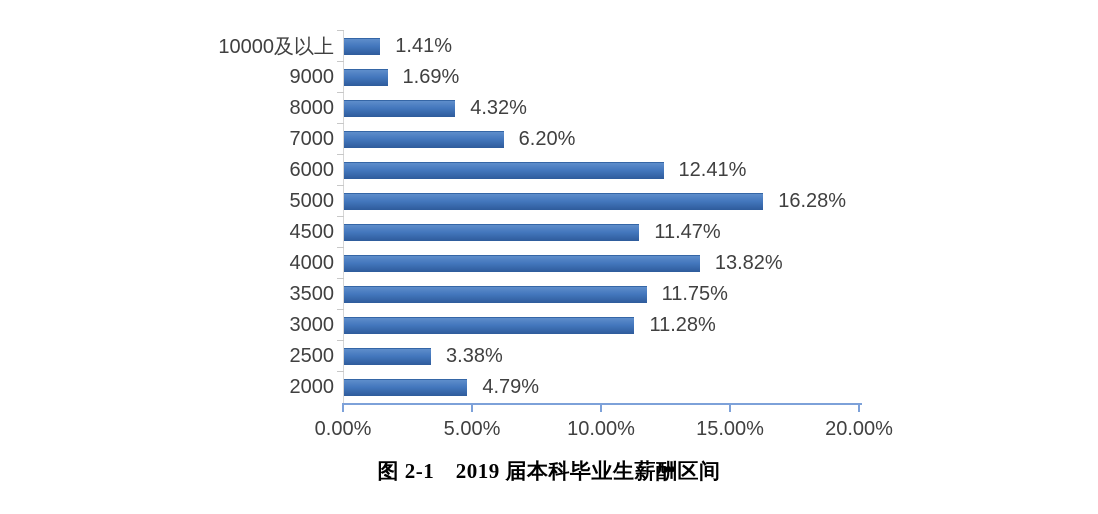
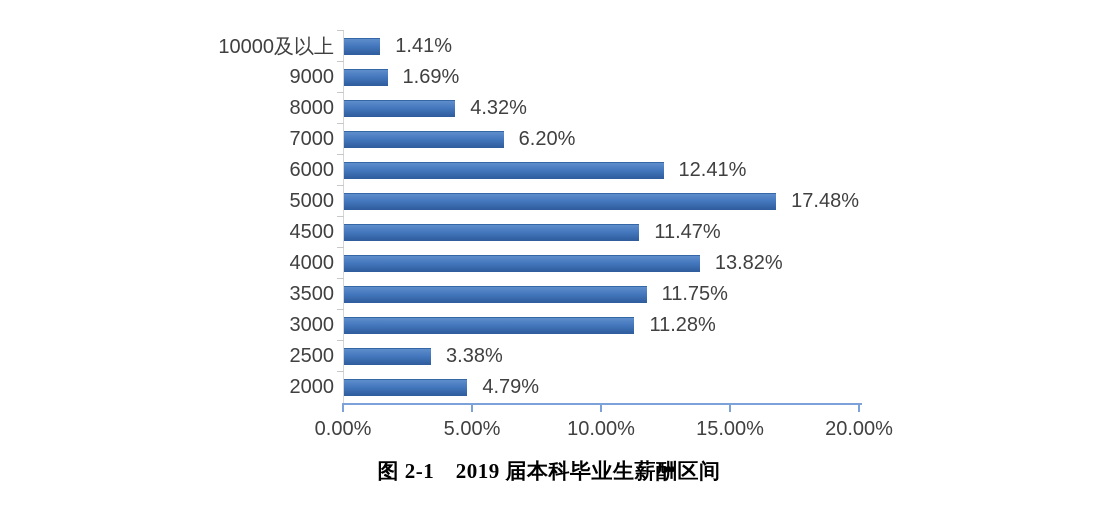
5000: 16.28% -> 17.48%
